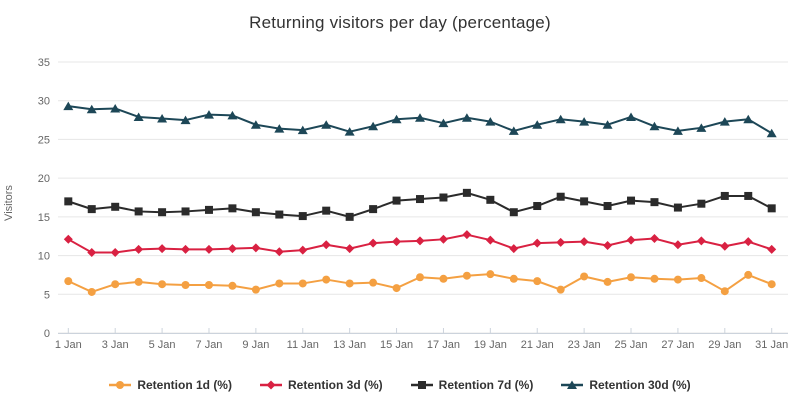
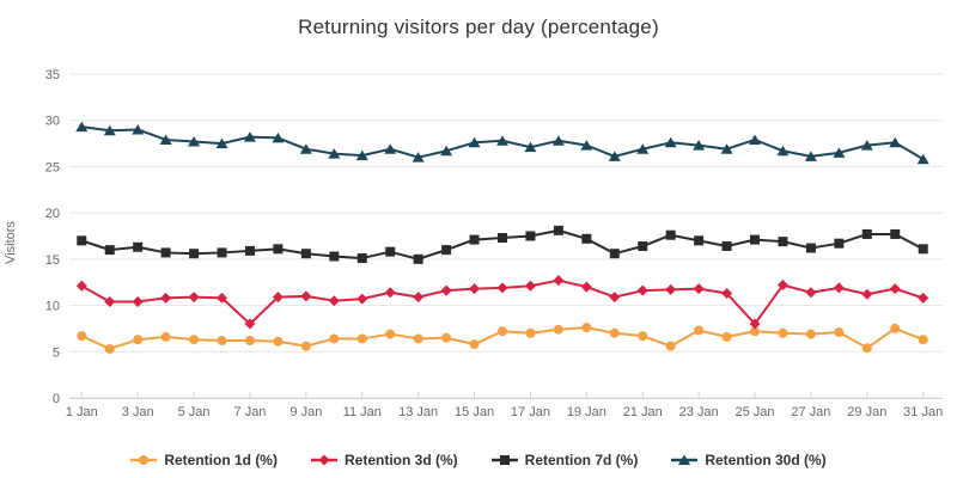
Retention 3d (%)/7 Jan: 11 -> 8
Retention 3d (%)/25 Jan: 12 -> 8
